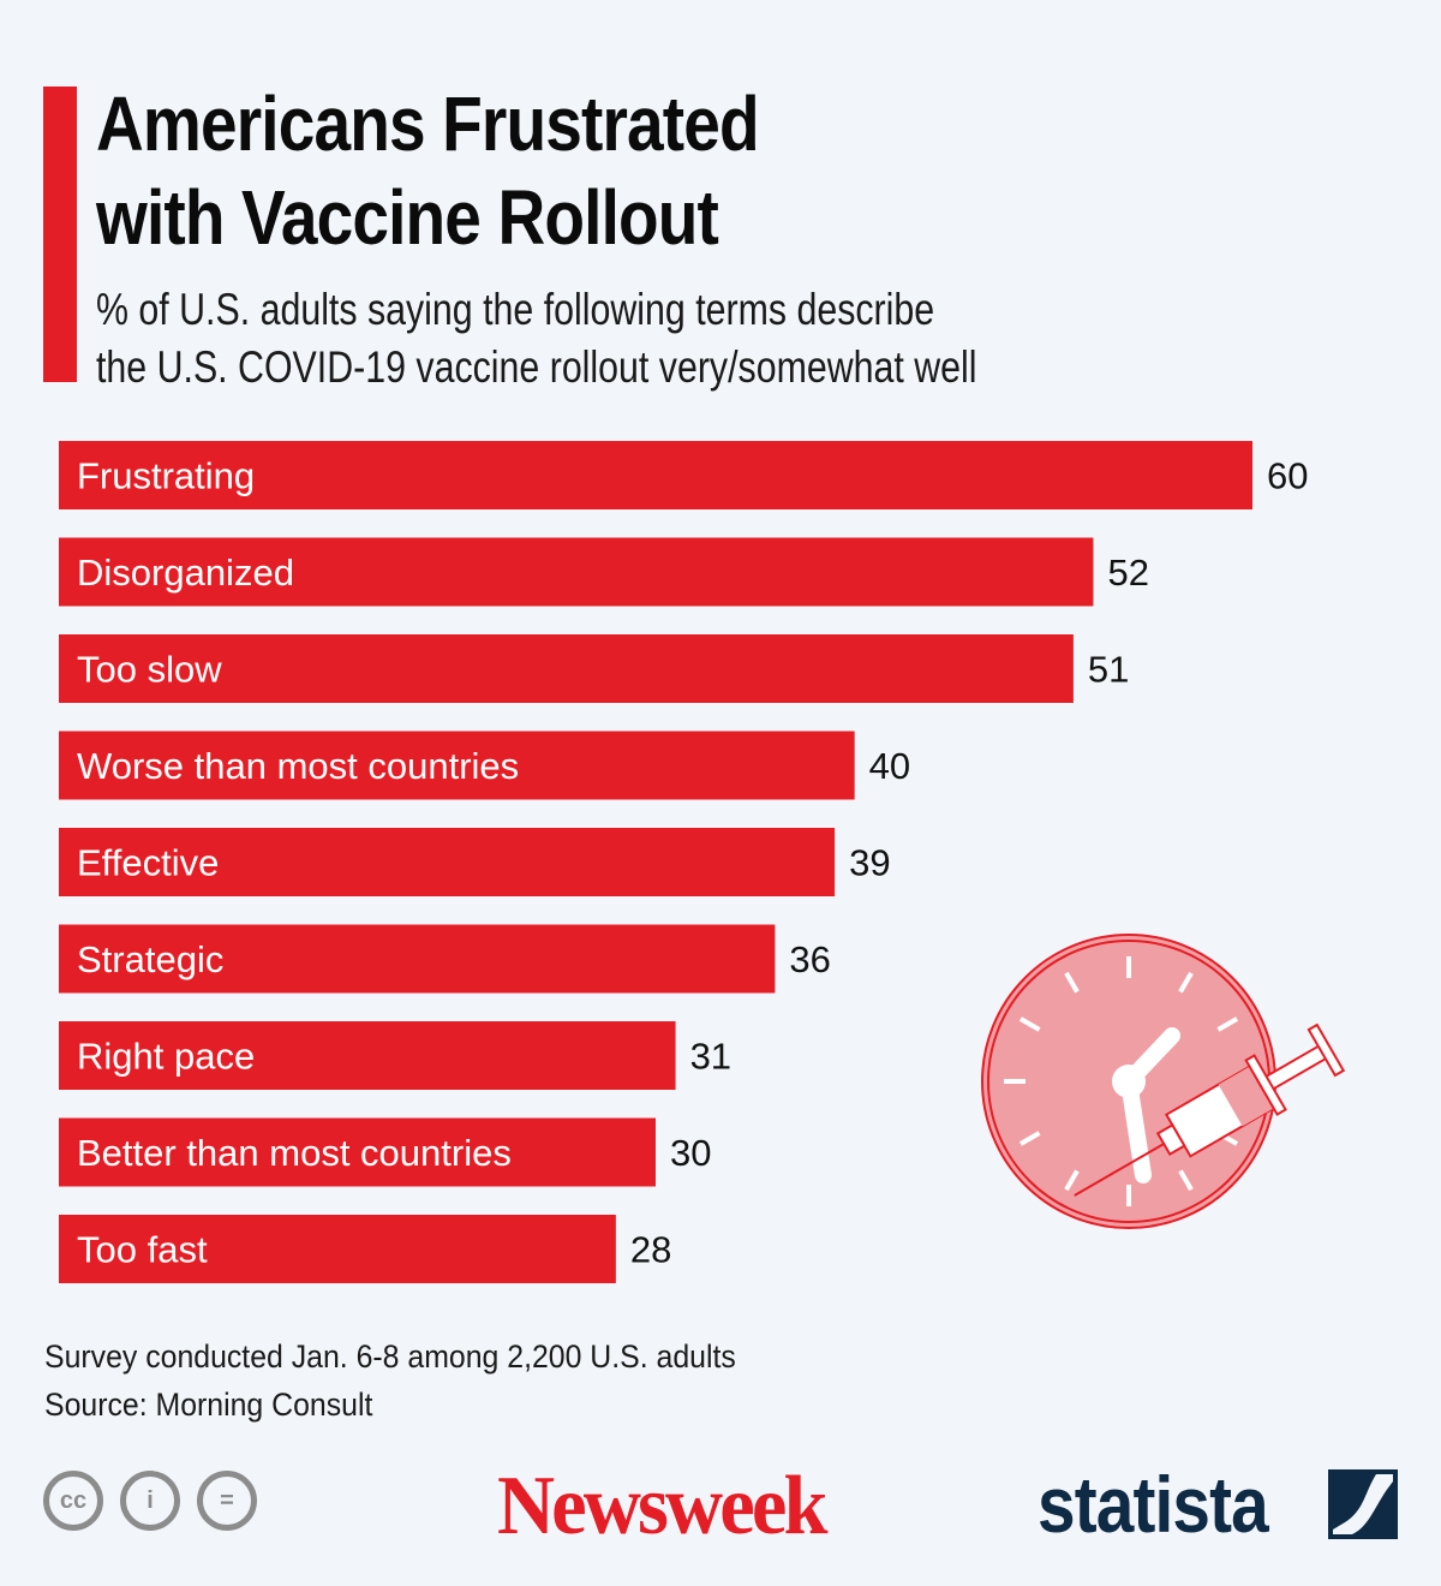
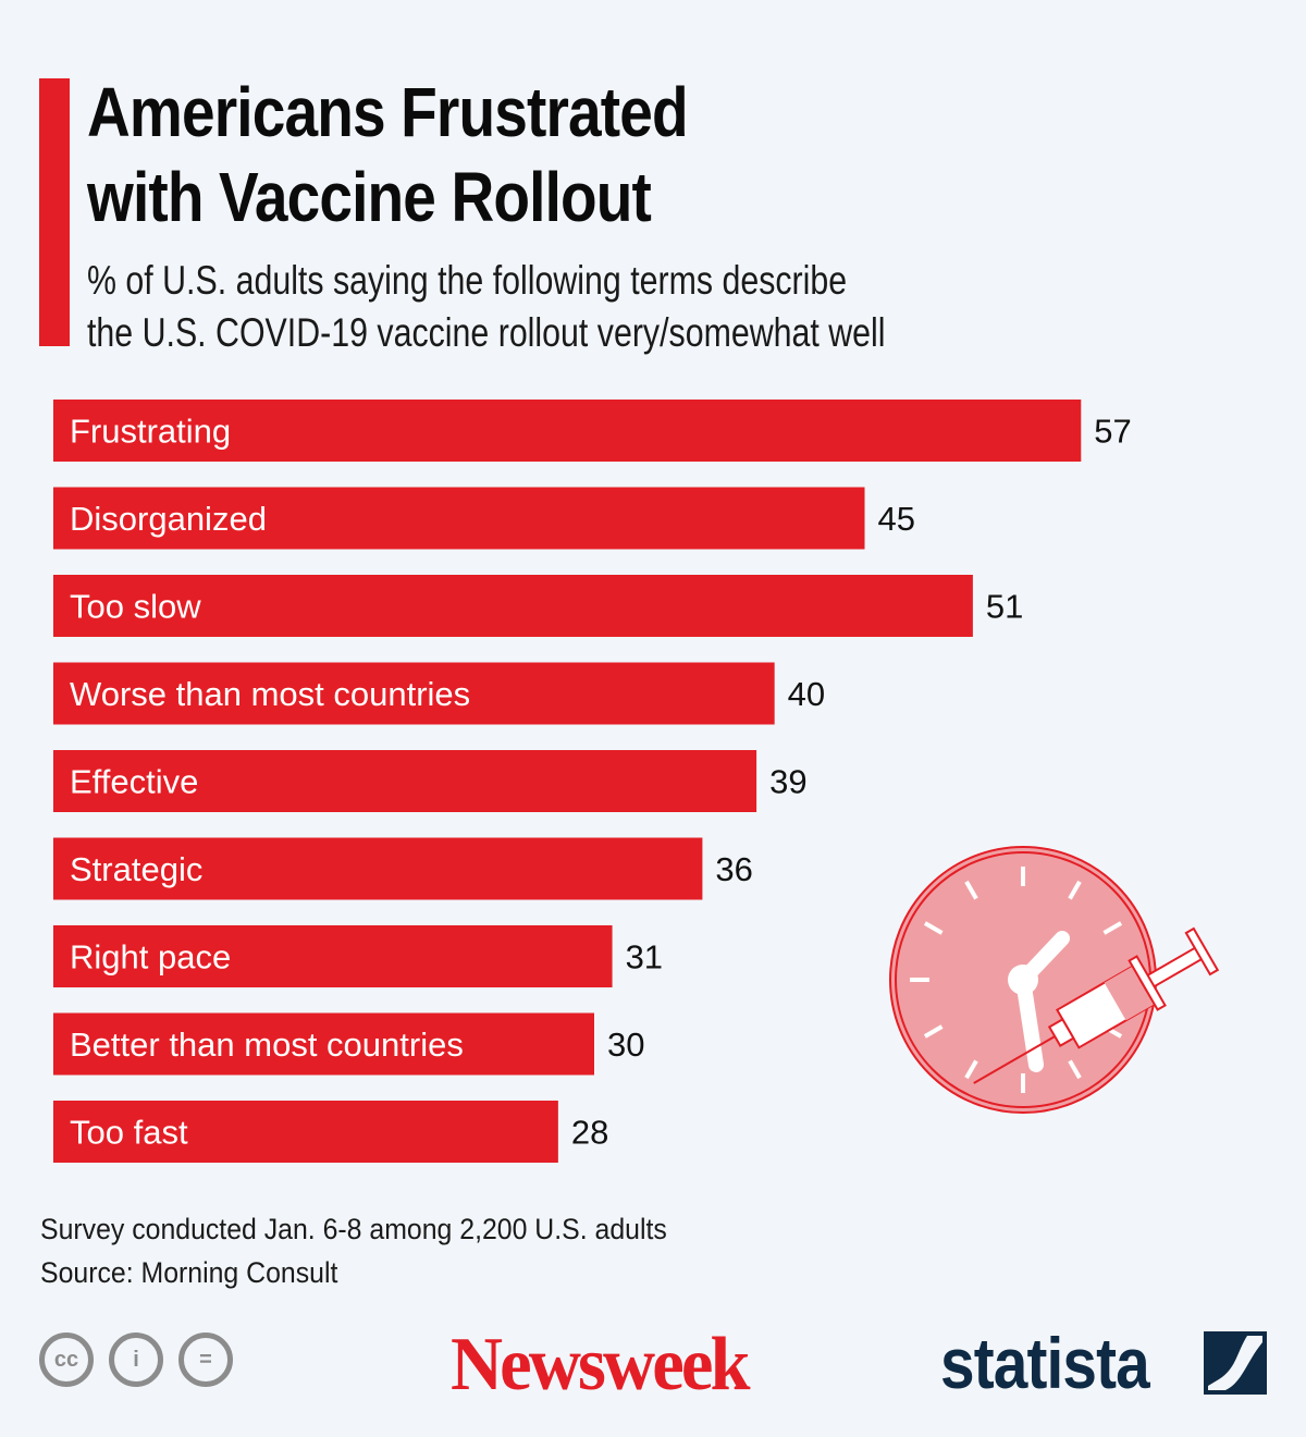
Frustrating: 60 -> 57
Disorganized: 52 -> 45
